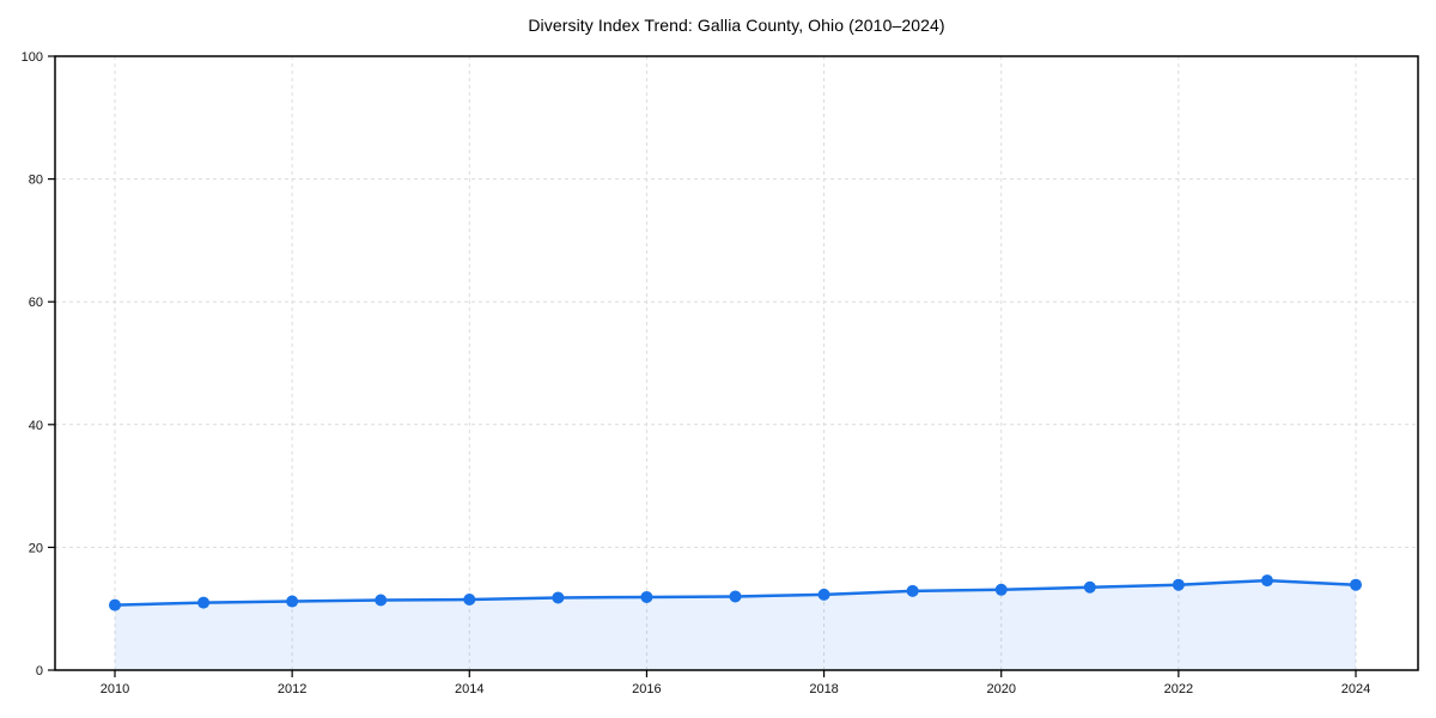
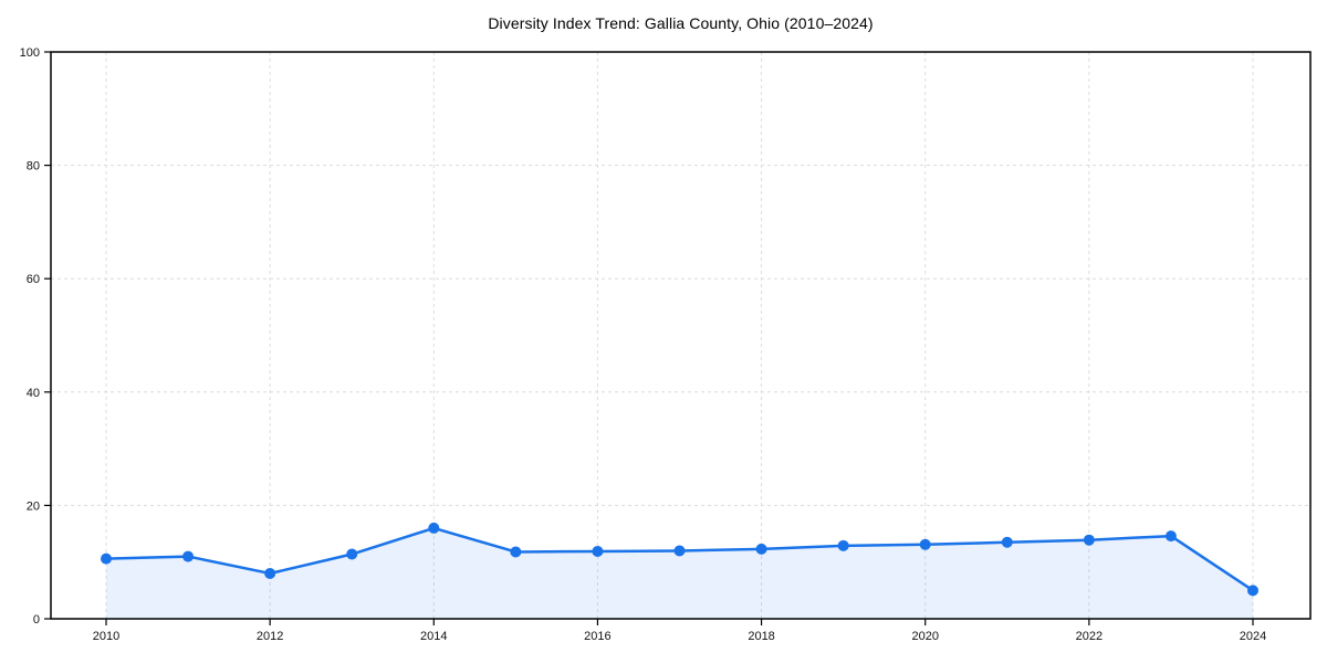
2012: 11 -> 8
2014: 12 -> 16
2024: 14 -> 5
